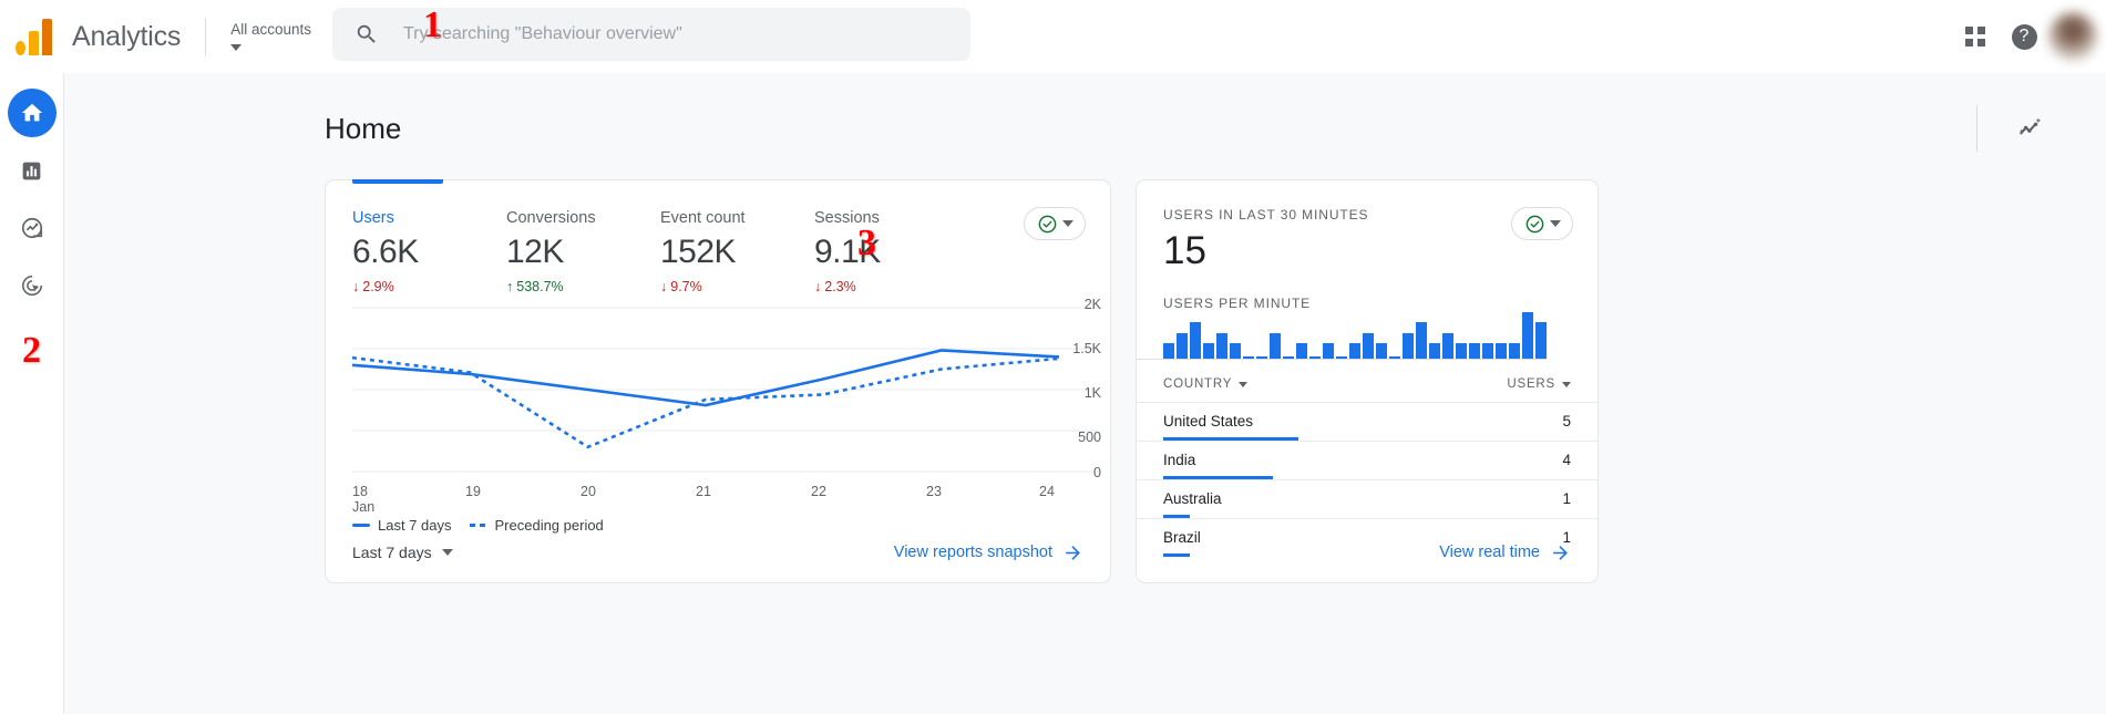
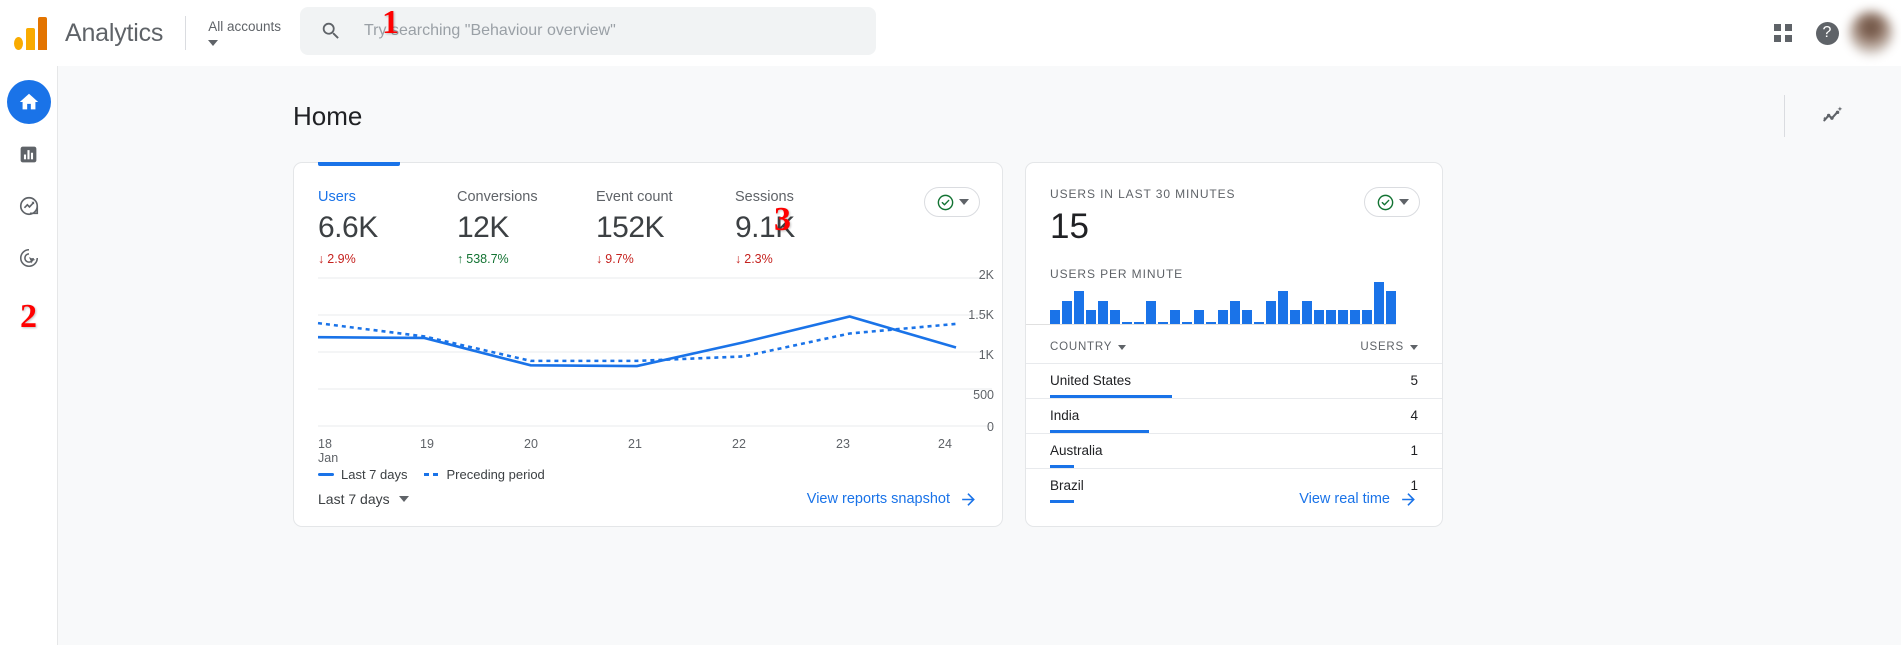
Last 7 days/18 Jan: 1.3K -> 1.2K
Last 7 days/20: 1.0K -> 0.8K
Preceding period/20: 0.3K -> 0.9K
Last 7 days/24: 1.4K -> 1.1K
